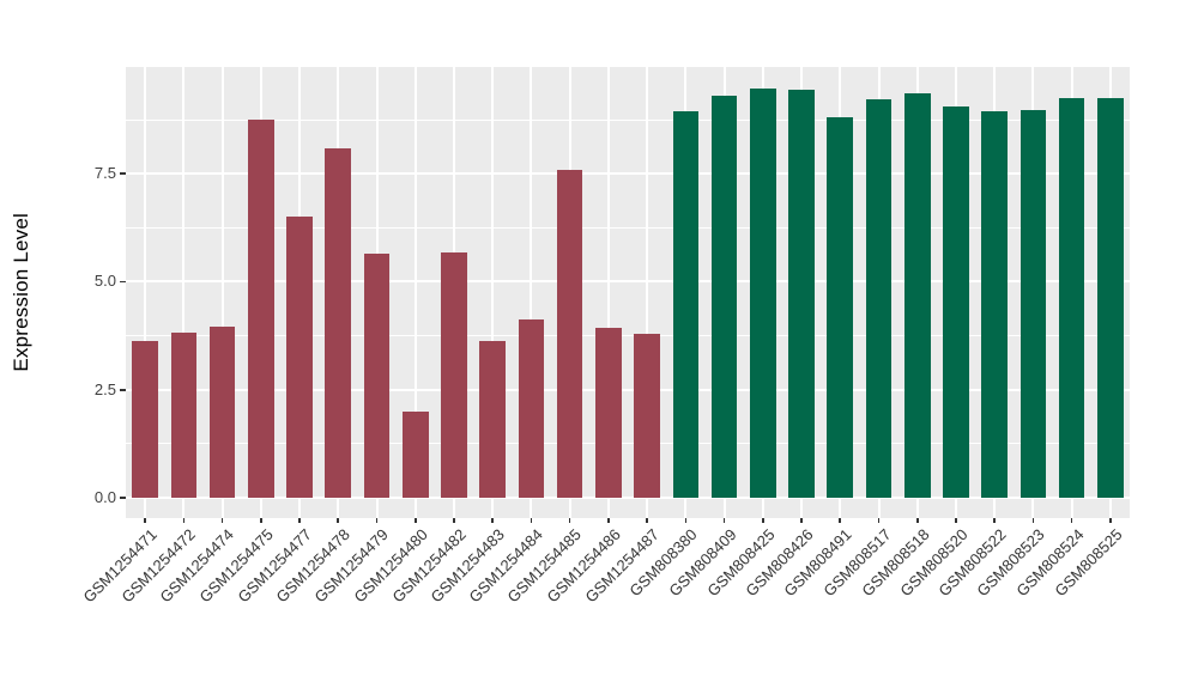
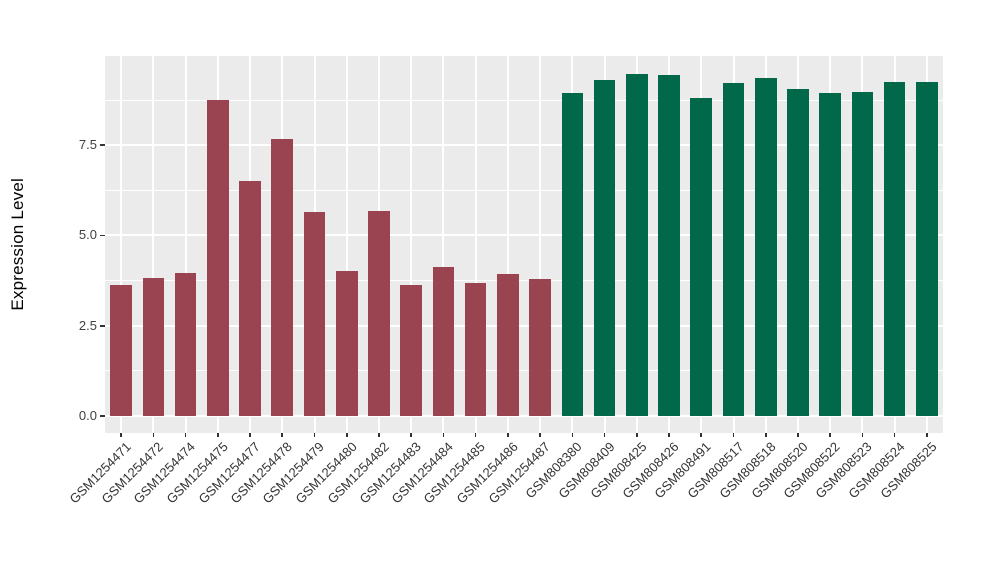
GSM1254478: 8.1 -> 7.7
GSM1254480: 2.0 -> 4.0
GSM1254485: 7.6 -> 3.7
